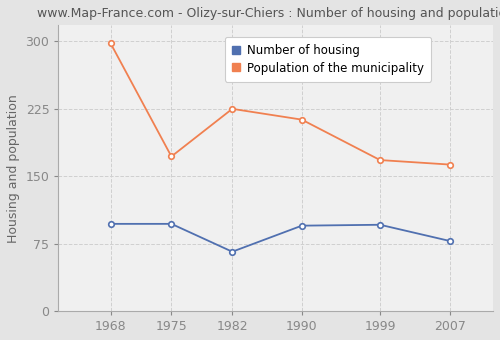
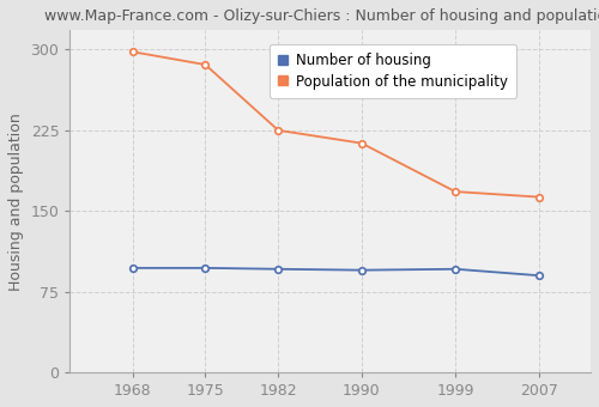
Population of the municipality/1975: 172 -> 286
Number of housing/1982: 66 -> 96
Number of housing/2007: 78 -> 90
